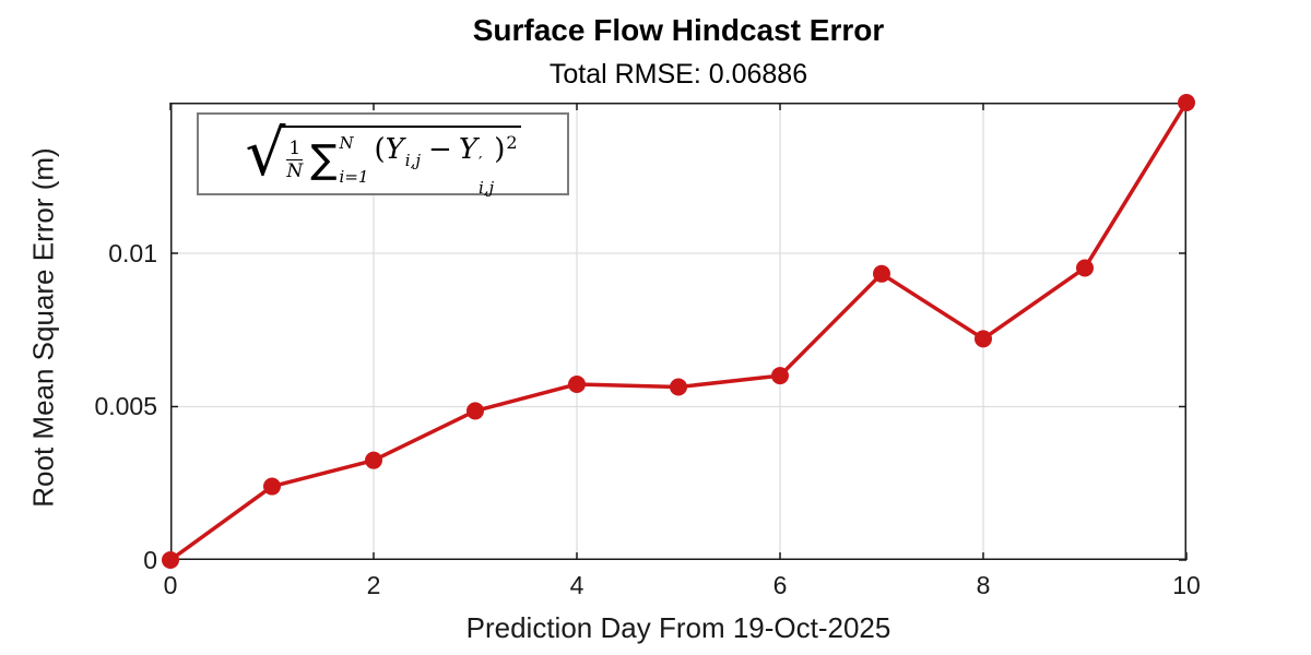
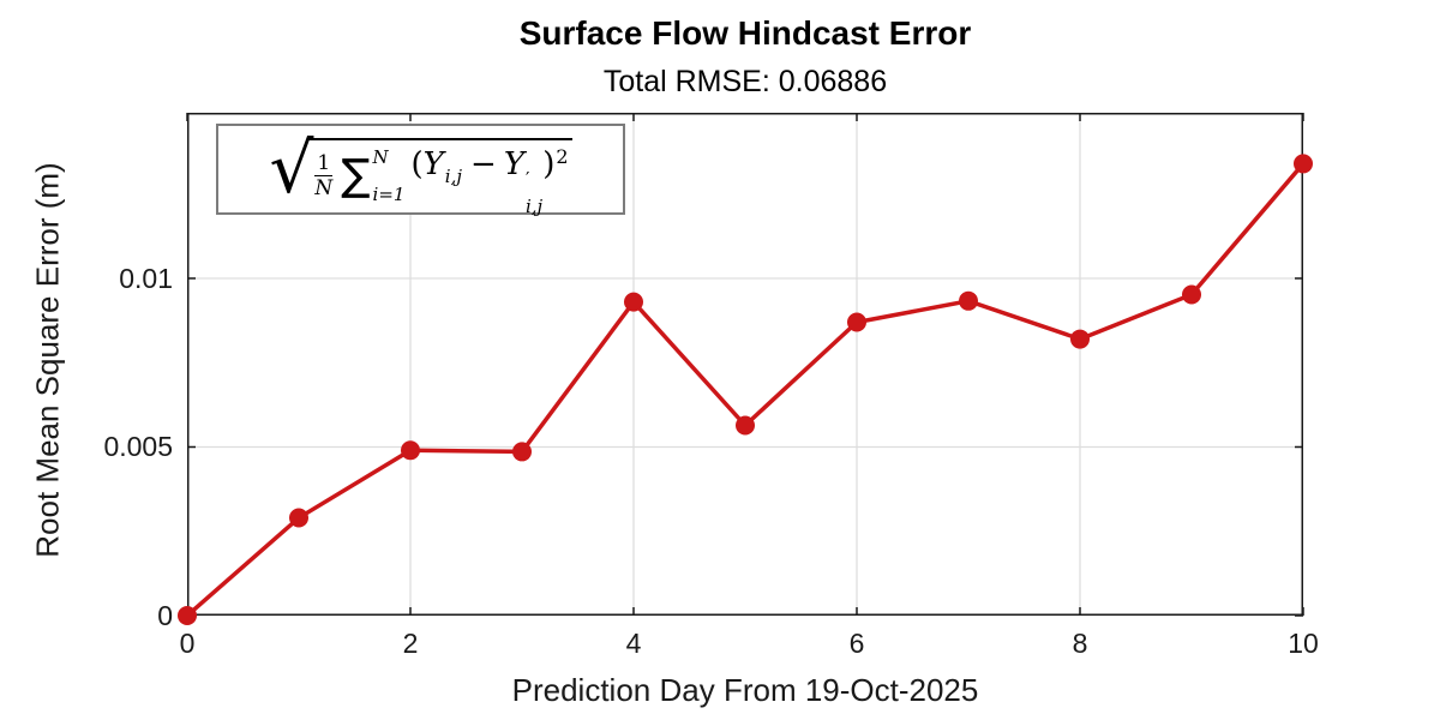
1: 0.0024 -> 0.0029
2: 0.0032 -> 0.0049
4: 0.0057 -> 0.0093
6: 0.0060 -> 0.0087
8: 0.0072 -> 0.0082
10: 0.0149 -> 0.0134
